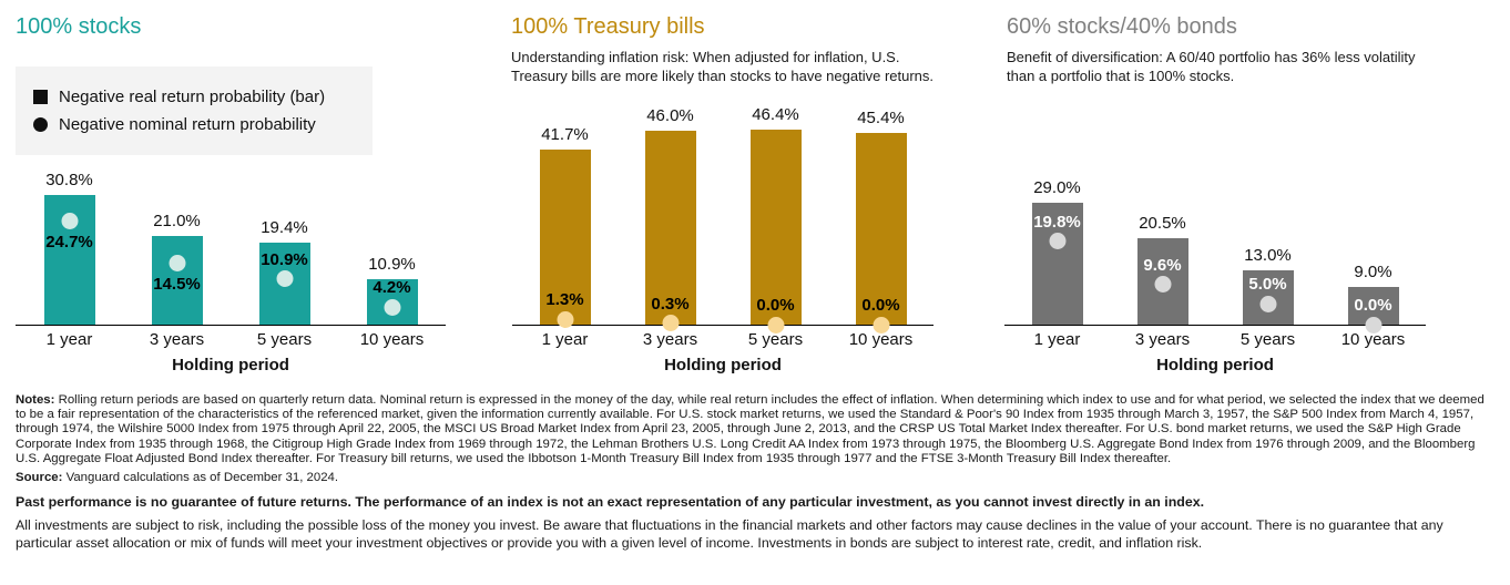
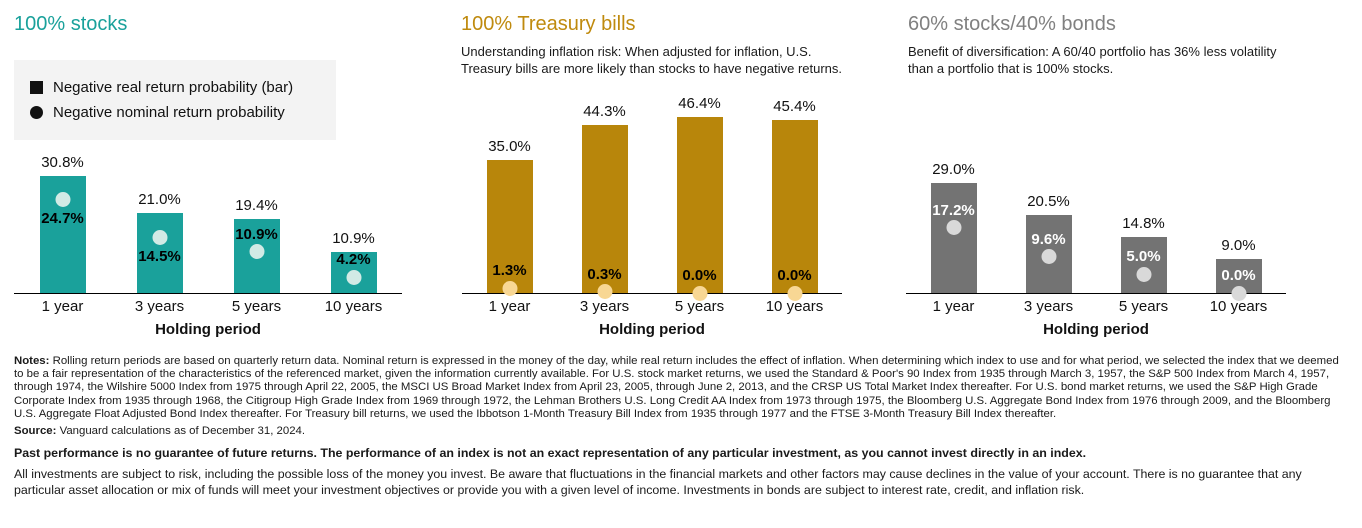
100% Treasury bills/Negative real return probability (bar)/1 year: 41.7% -> 35.0%
100% Treasury bills/Negative real return probability (bar)/3 years: 46.0% -> 44.3%
60% stocks/40% bonds/Negative nominal return probability/1 year: 19.8% -> 17.2%
60% stocks/40% bonds/Negative real return probability (bar)/5 years: 13.0% -> 14.8%
